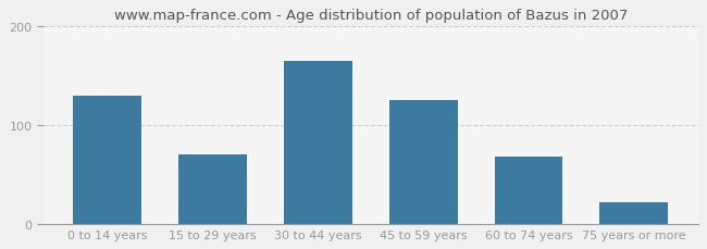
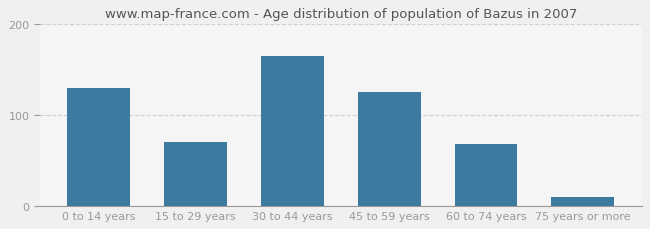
75 years or more: 22 -> 10
